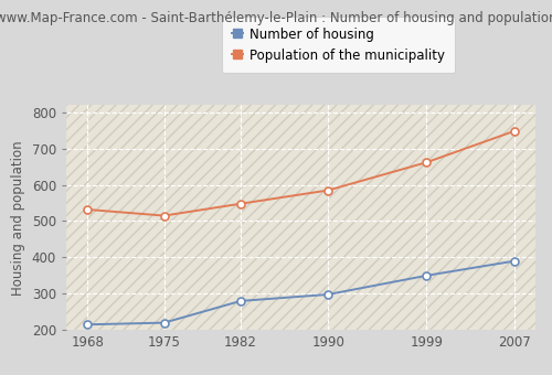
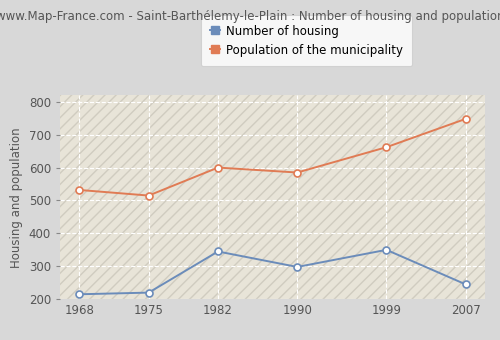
Number of housing/1982: 280 -> 345
Population of the municipality/1982: 548 -> 600
Number of housing/2007: 390 -> 245
